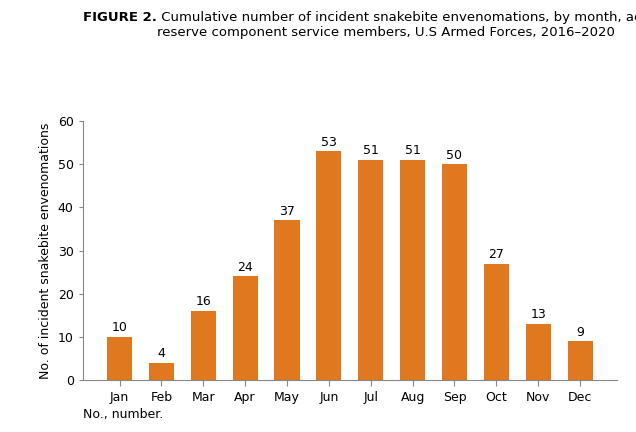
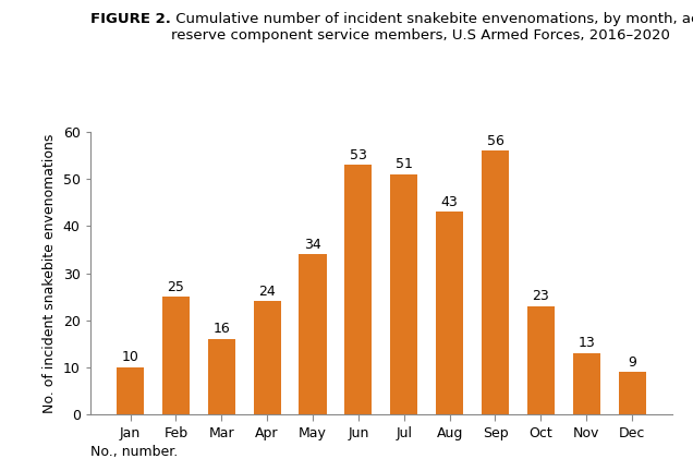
Feb: 4 -> 25
May: 37 -> 34
Aug: 51 -> 43
Sep: 50 -> 56
Oct: 27 -> 23
